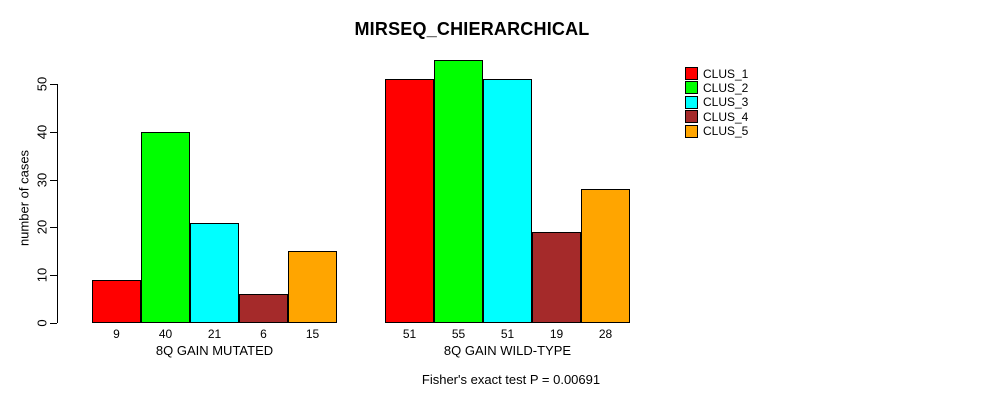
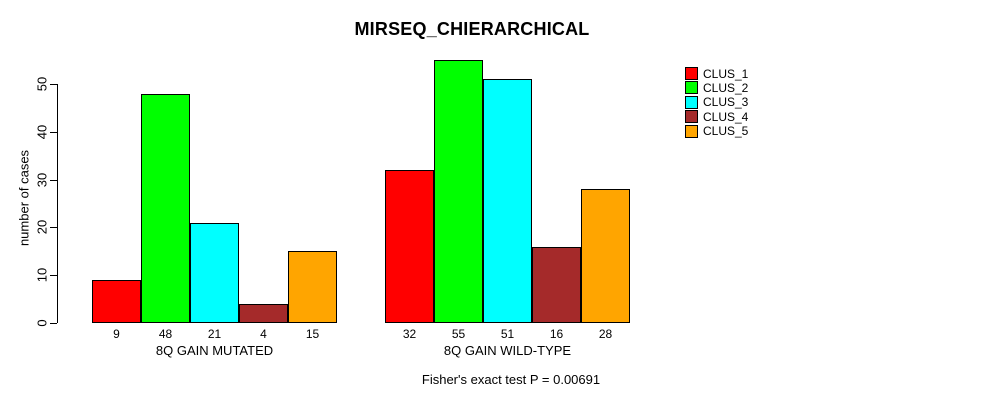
CLUS_2/8Q GAIN MUTATED: 40 -> 48
CLUS_4/8Q GAIN MUTATED: 6 -> 4
CLUS_1/8Q GAIN WILD-TYPE: 51 -> 32
CLUS_4/8Q GAIN WILD-TYPE: 19 -> 16
